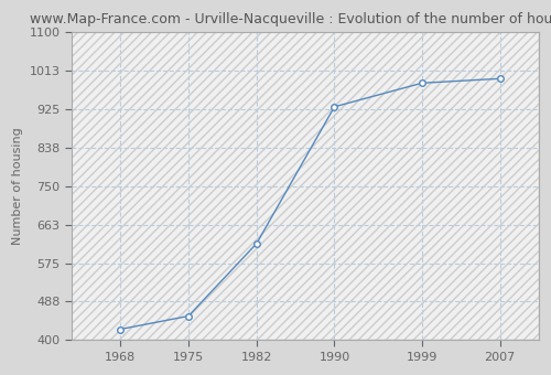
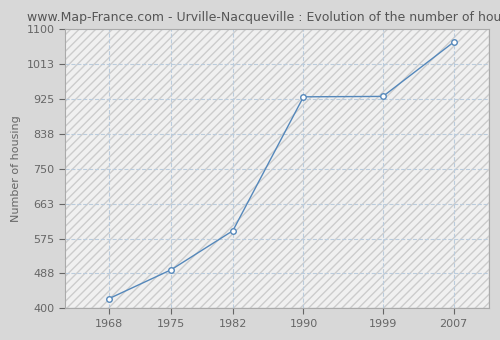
1975: 455 -> 497
1982: 620 -> 595
1999: 985 -> 932
2007: 995 -> 1068
